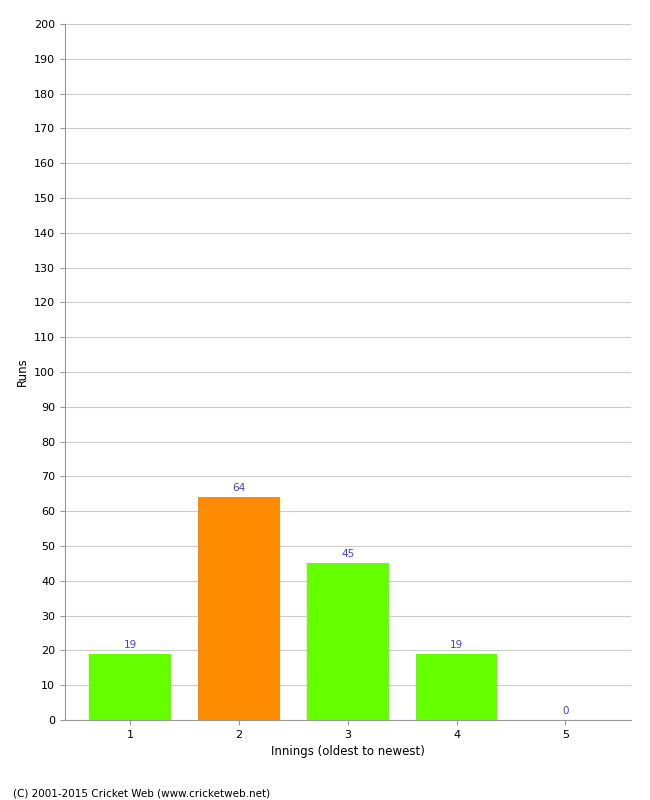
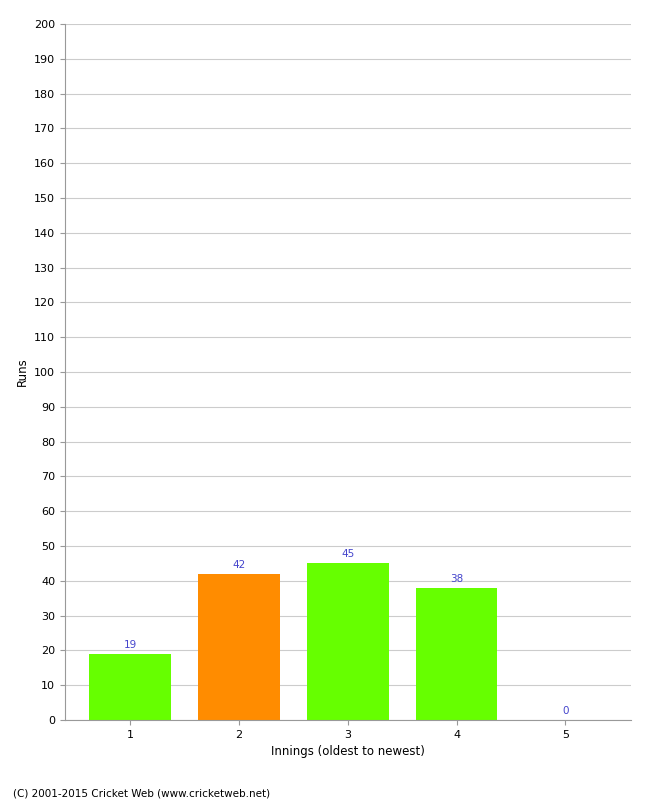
2: 64 -> 42
4: 19 -> 38
